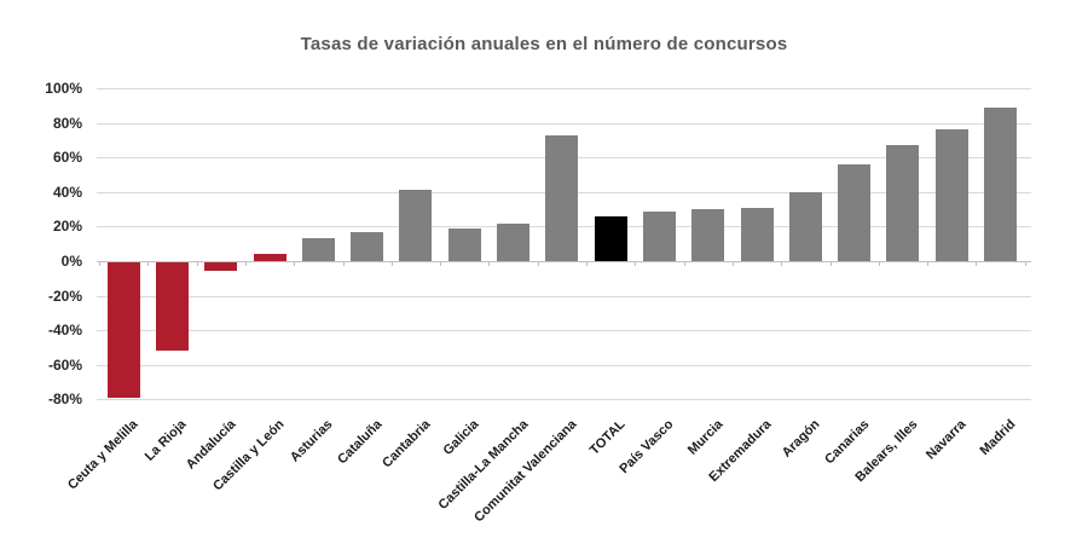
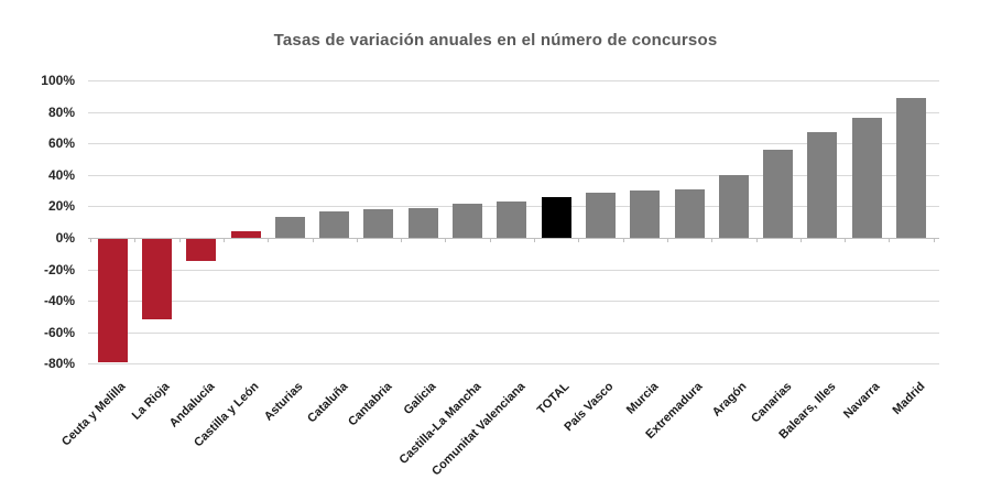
Andalucía: -5% -> -14%
Cantabria: 41% -> 18%
Comunitat Valenciana: 73% -> 23%
